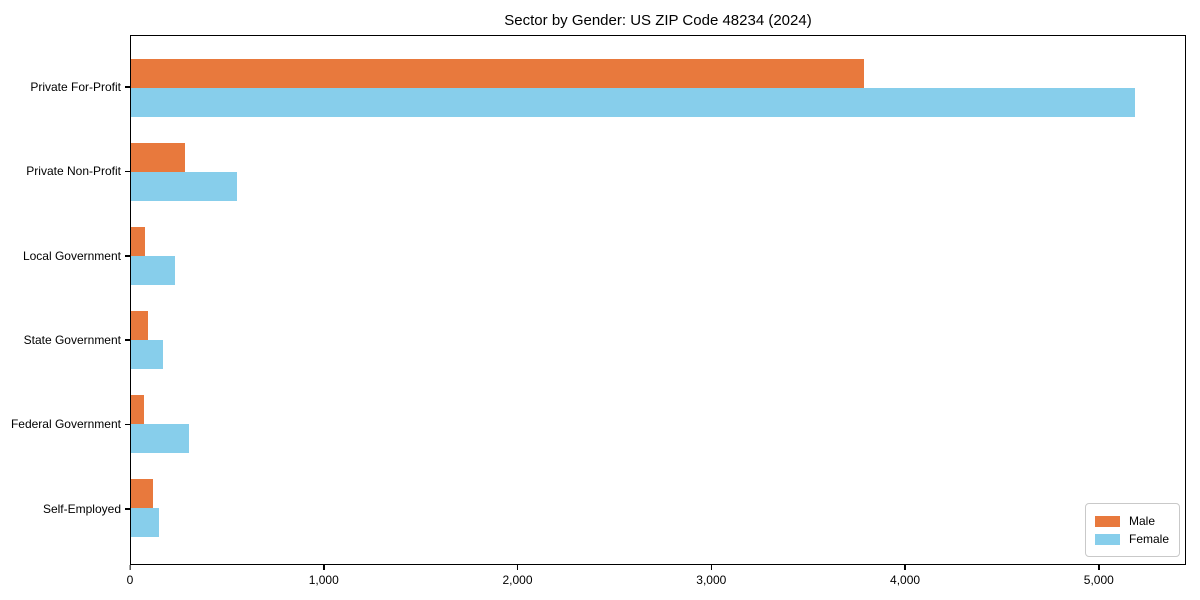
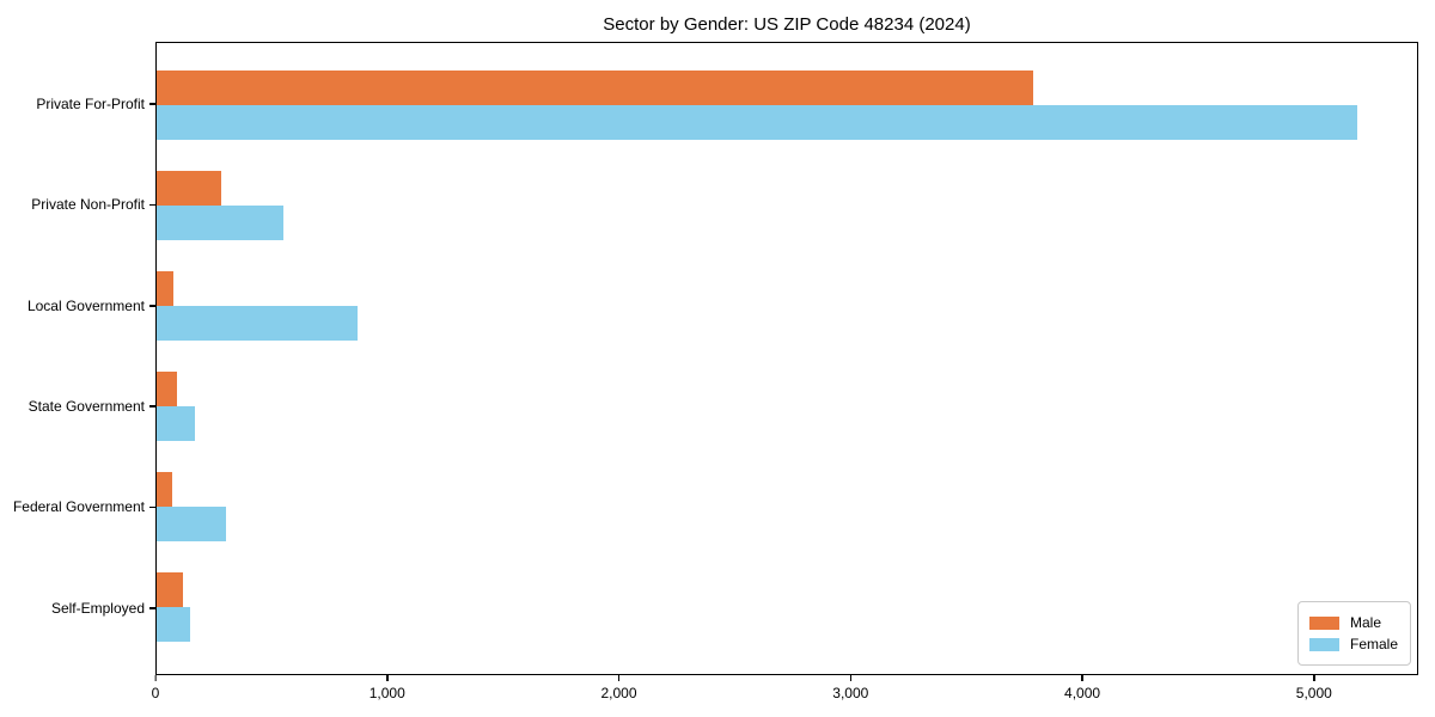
Female/Local Government: 220 -> 870
